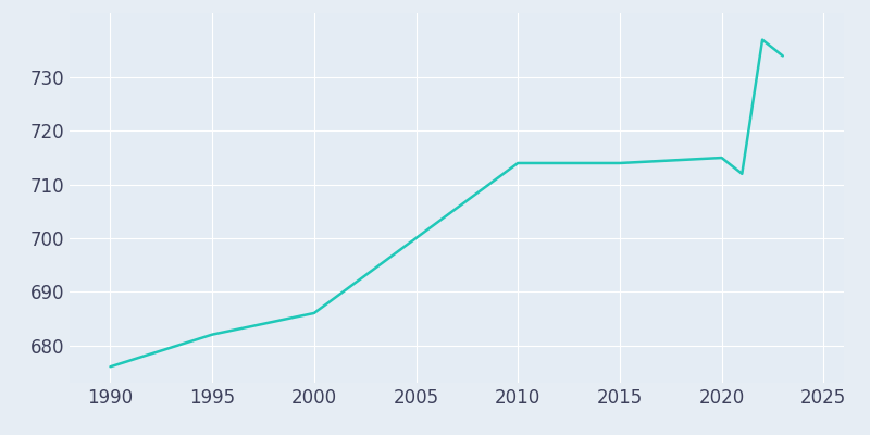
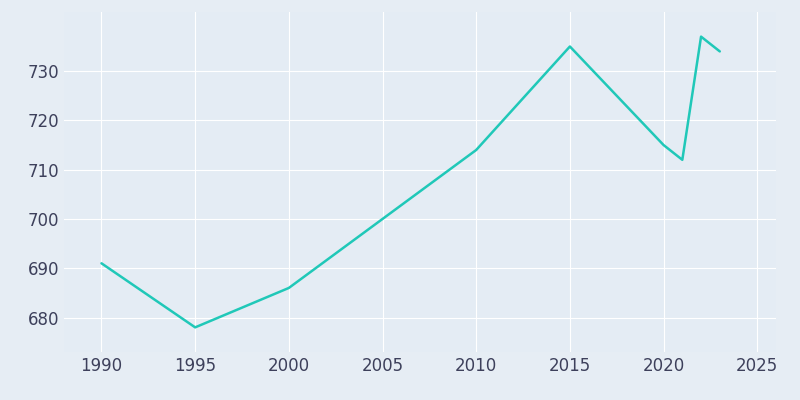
1990: 676 -> 691
1995: 682 -> 678
2015: 714 -> 735
